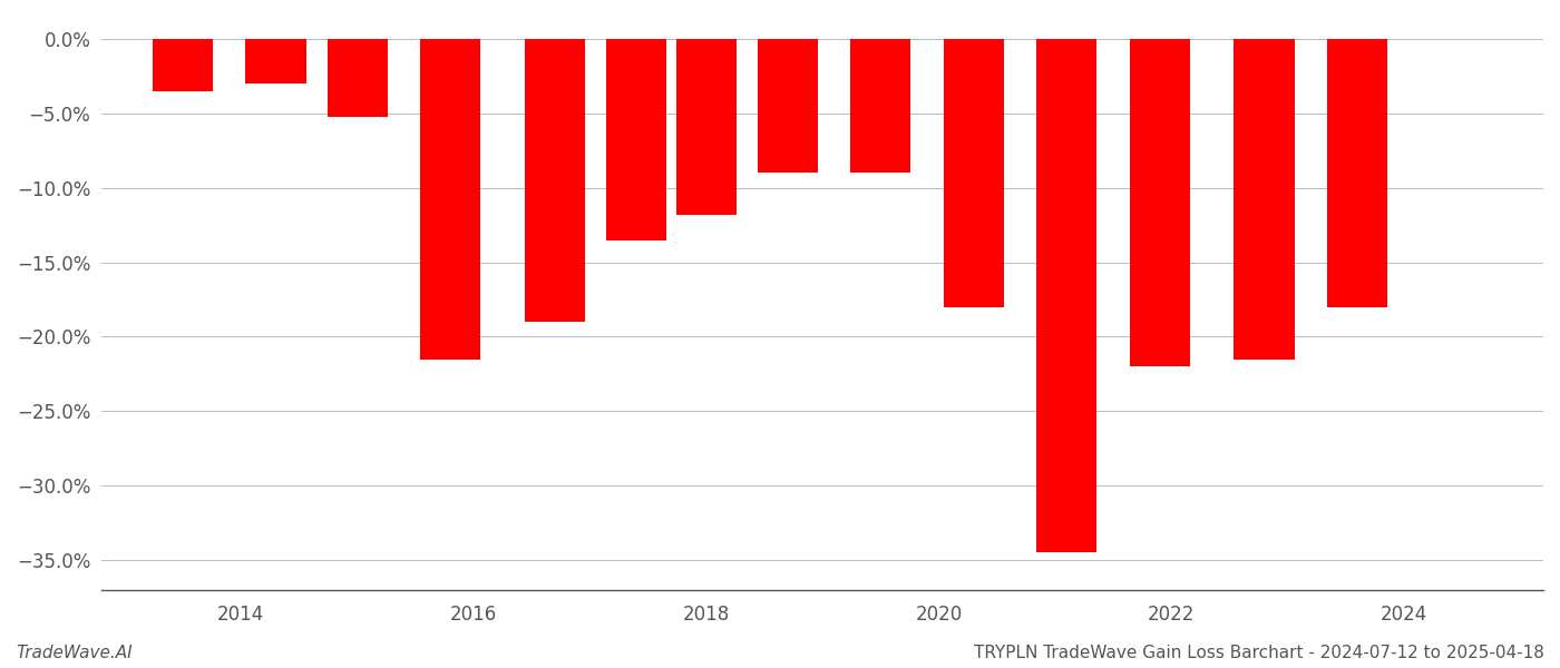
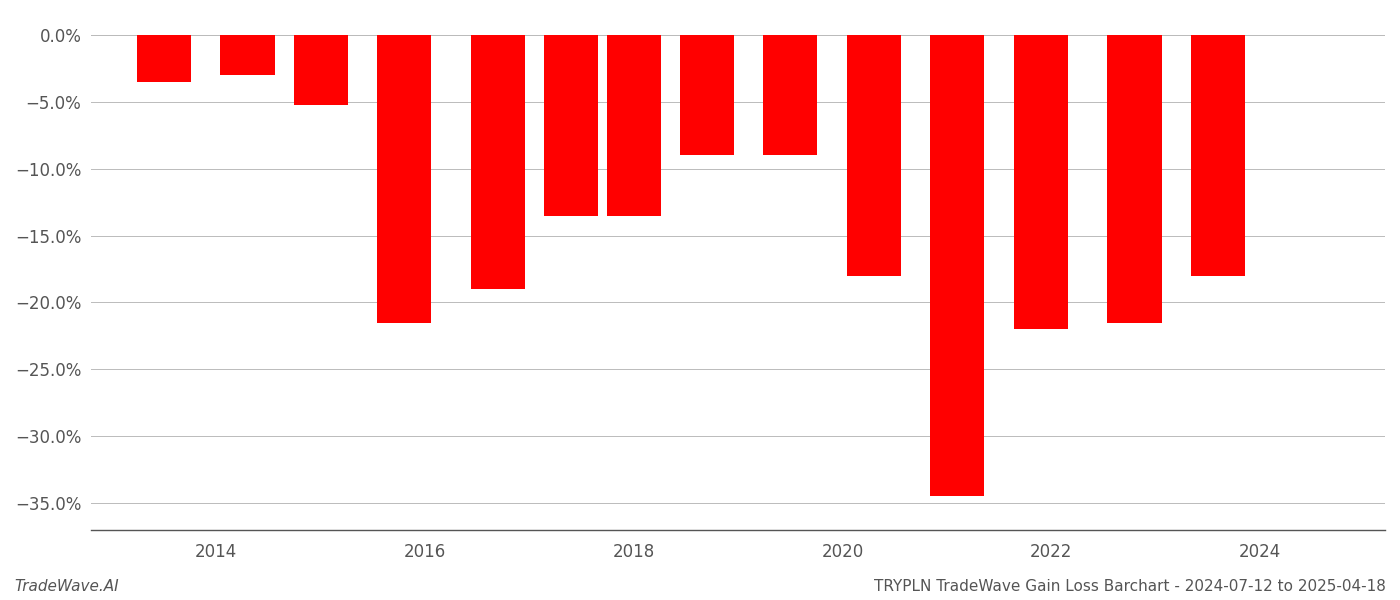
2018: -11.8% -> -13.5%
